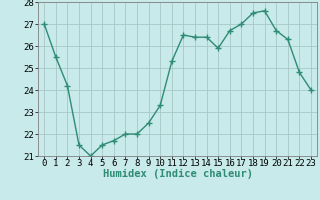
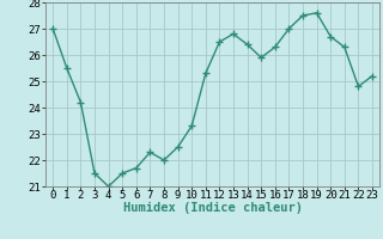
7: 22.0 -> 22.3
13: 26.4 -> 26.8
16: 26.7 -> 26.3
23: 24.0 -> 25.2
